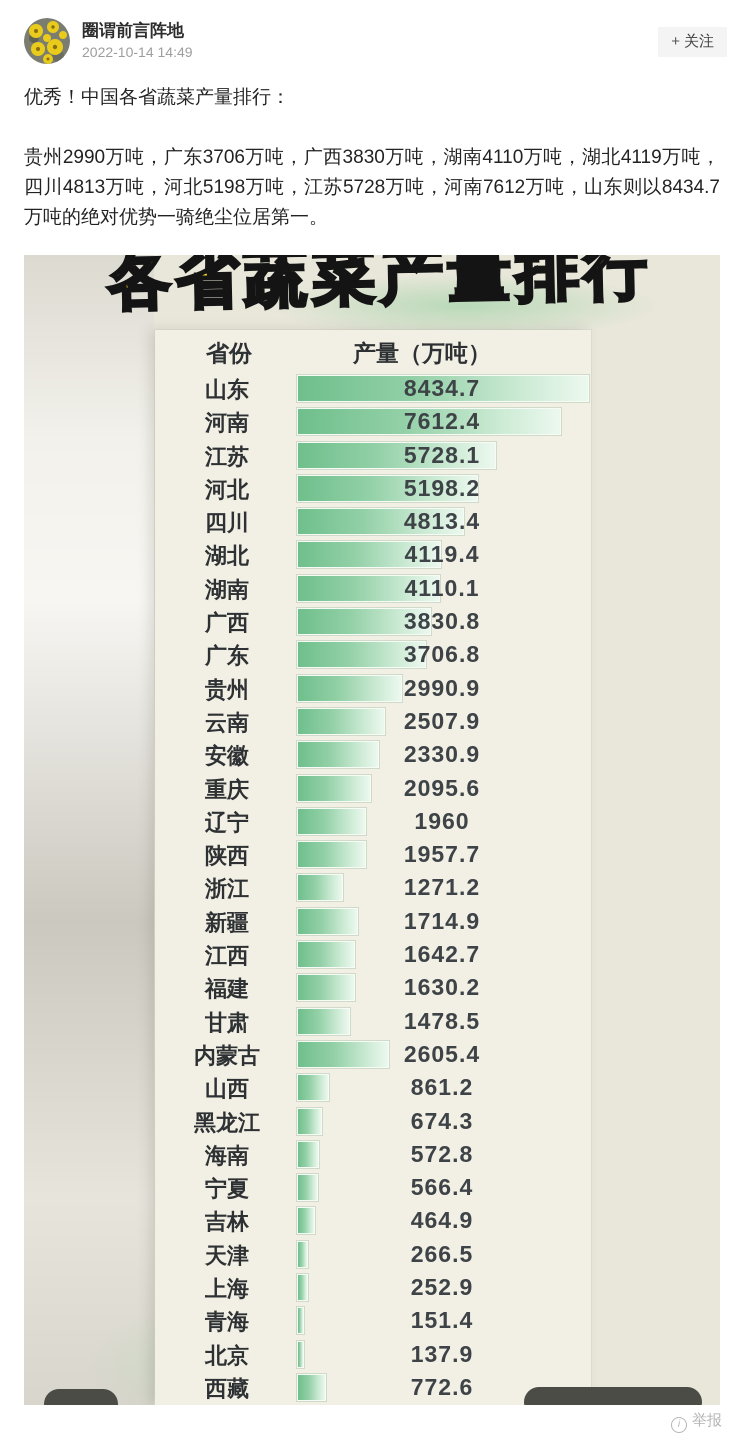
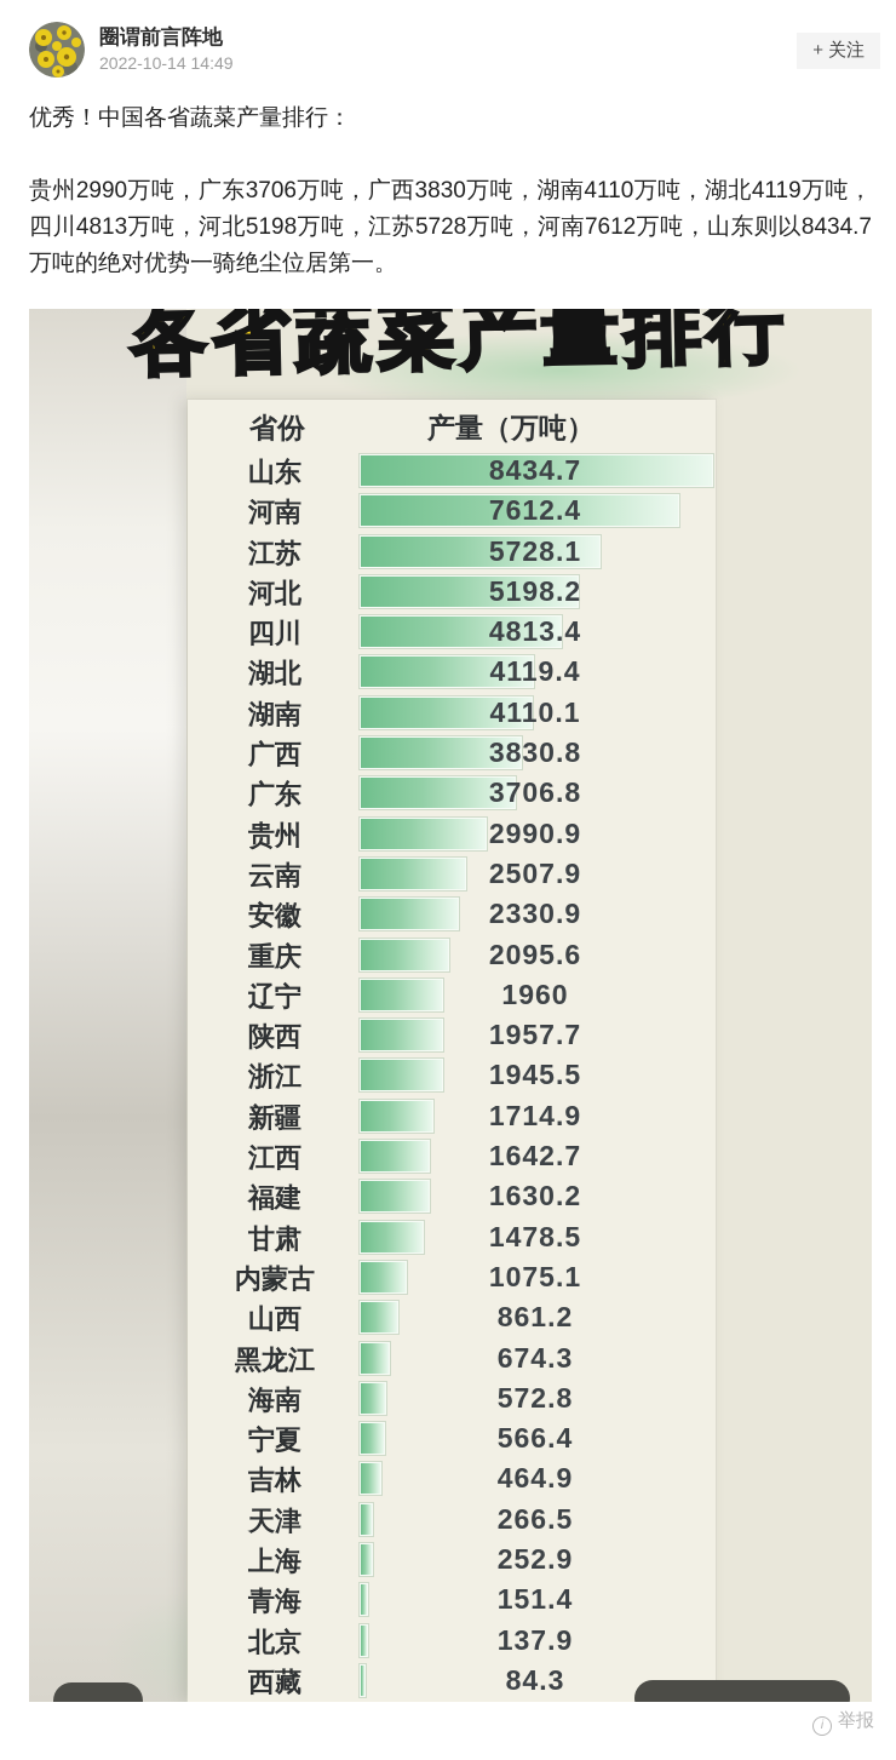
浙江: 1271.2 -> 1945.5
内蒙古: 2605.4 -> 1075.1
西藏: 772.6 -> 84.3
